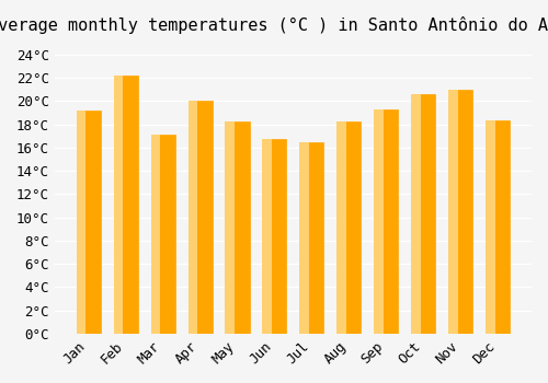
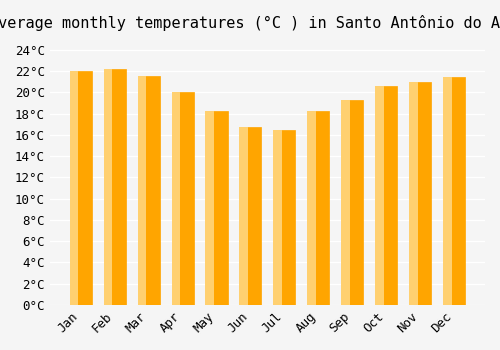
Jan: 19.2°C -> 22.0°C
Mar: 17.1°C -> 21.5°C
Dec: 18.3°C -> 21.4°C
